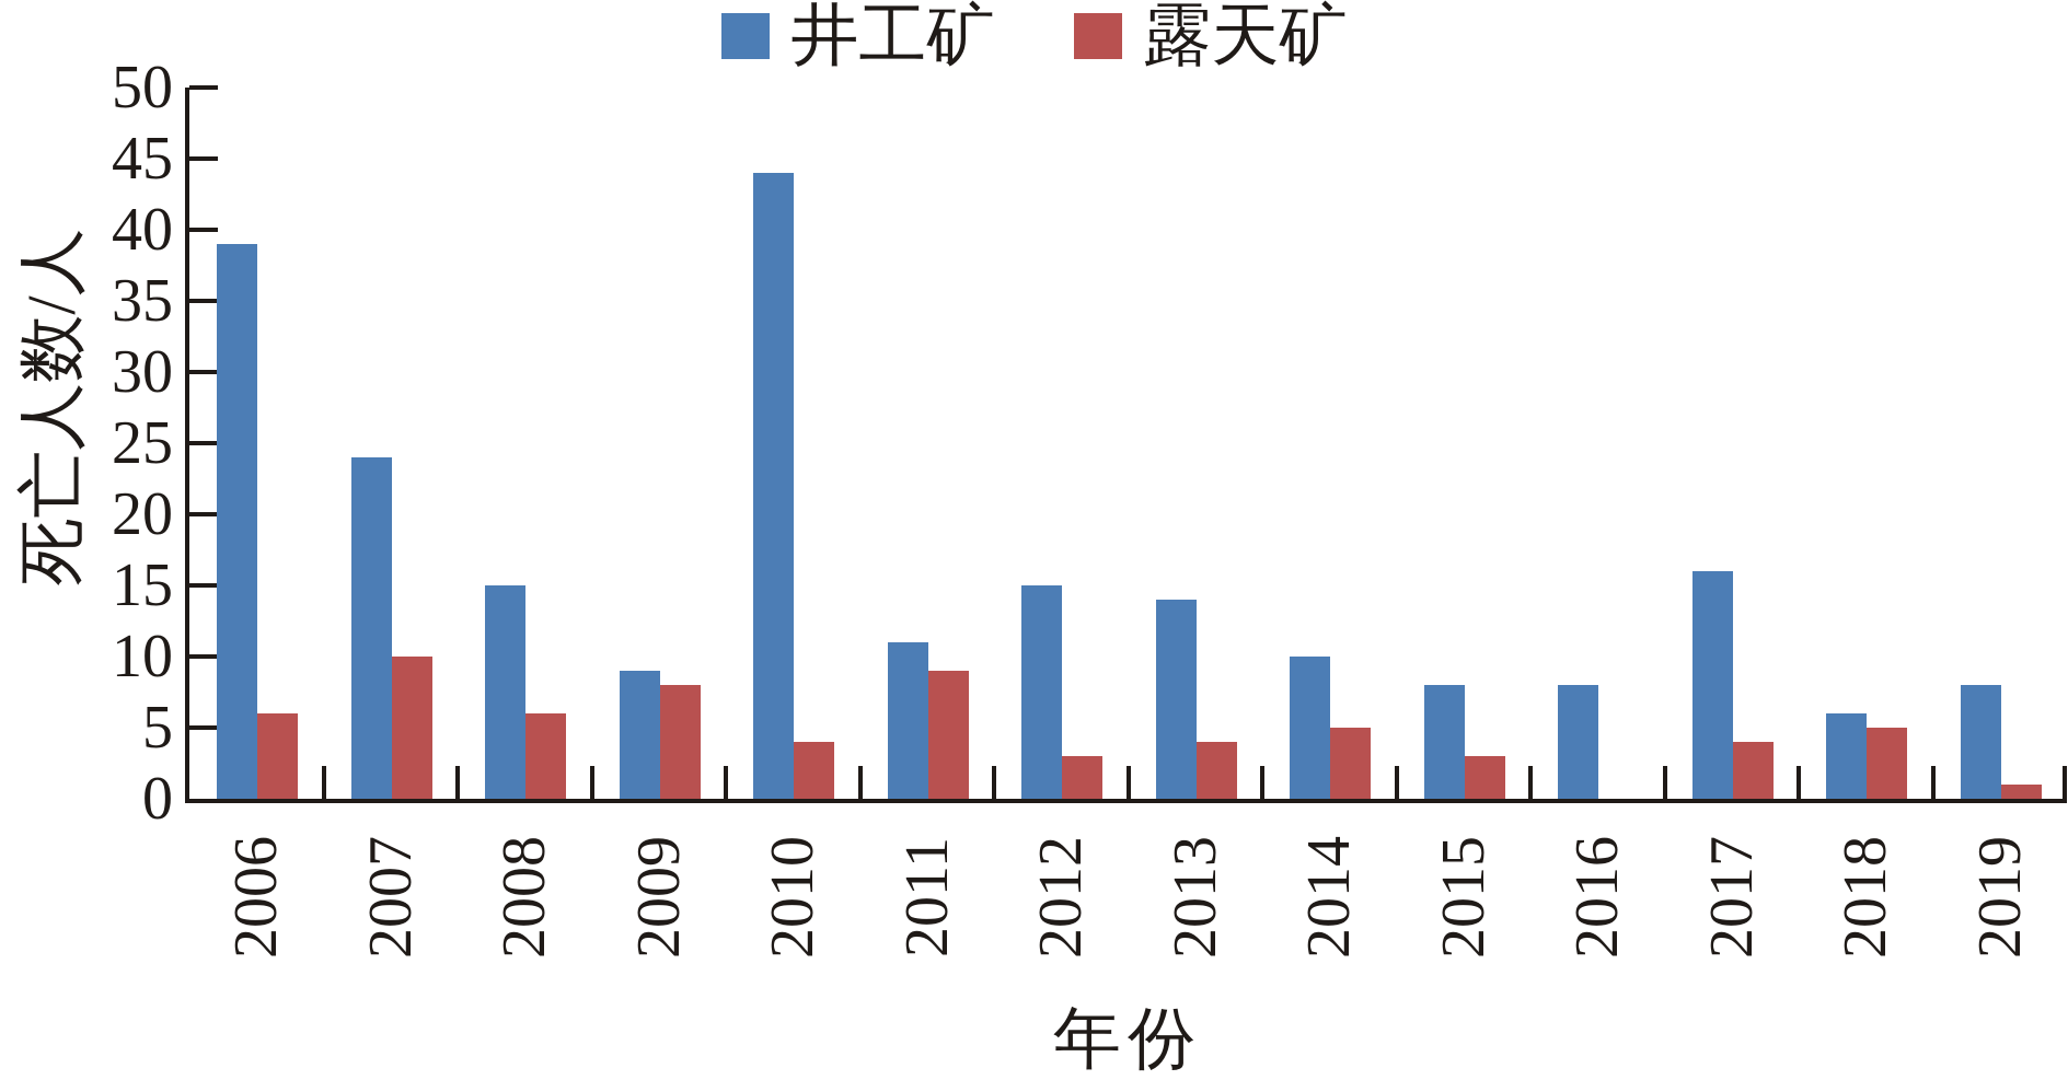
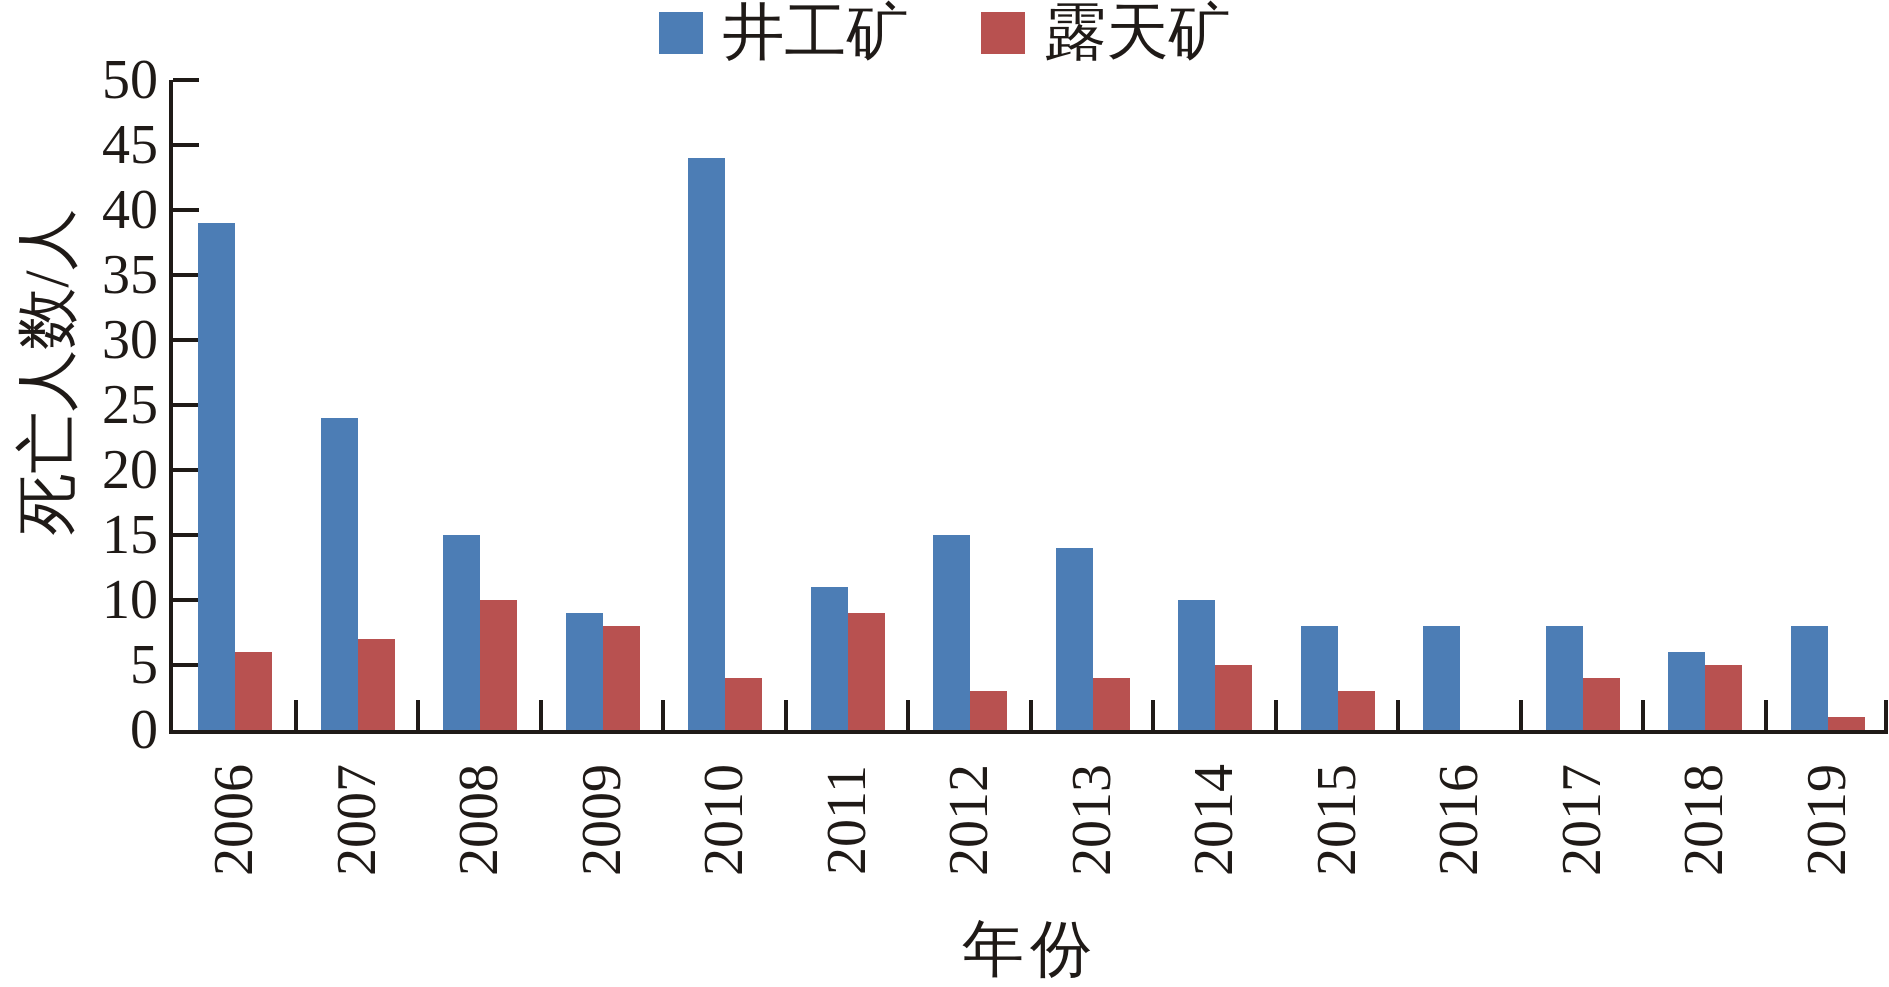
露天矿/2007: 10 -> 7
露天矿/2008: 6 -> 10
井工矿/2017: 16 -> 8
